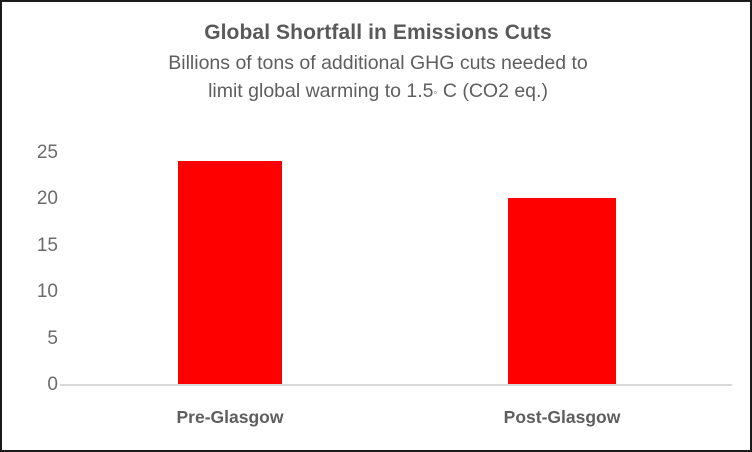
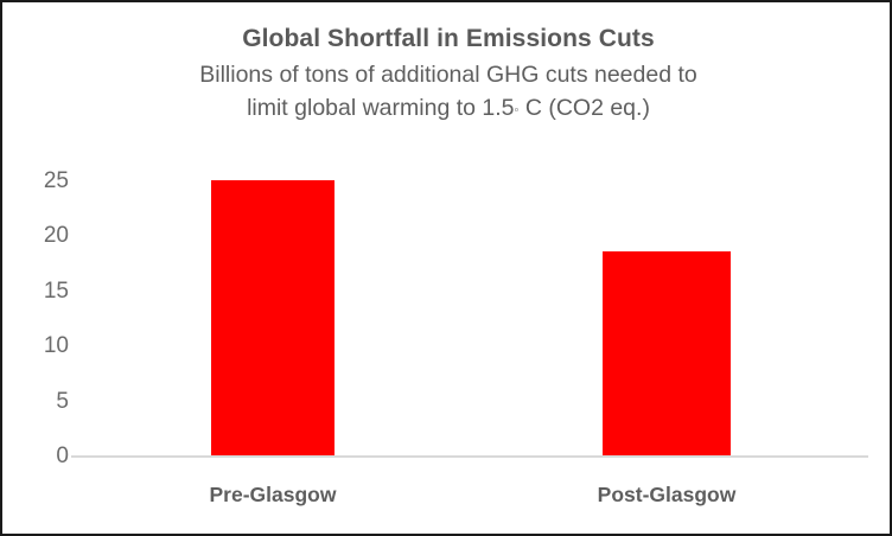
Pre-Glasgow: 24 -> 25
Post-Glasgow: 20 -> 18
